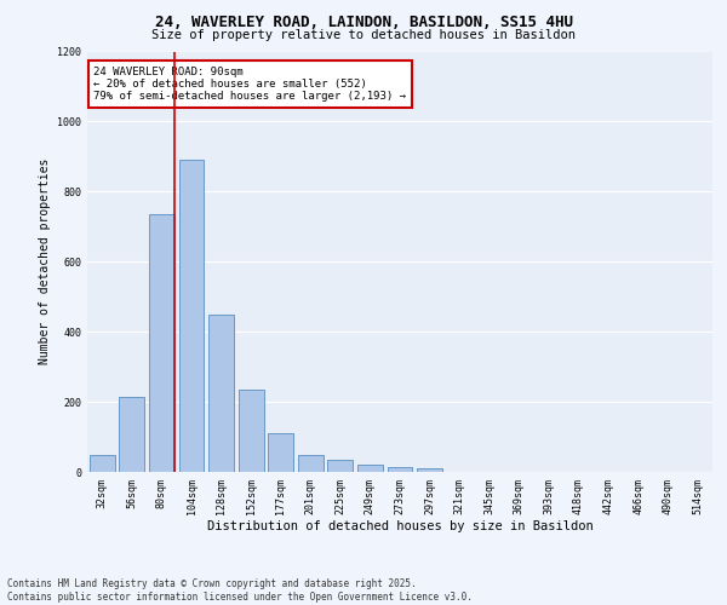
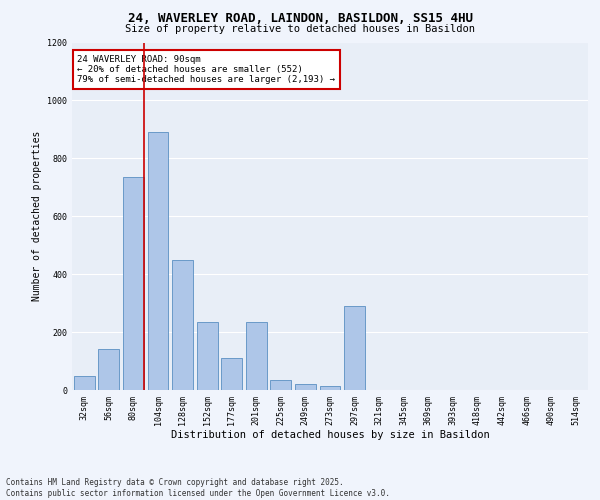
56sqm: 215 -> 140
201sqm: 50 -> 235
297sqm: 10 -> 290
